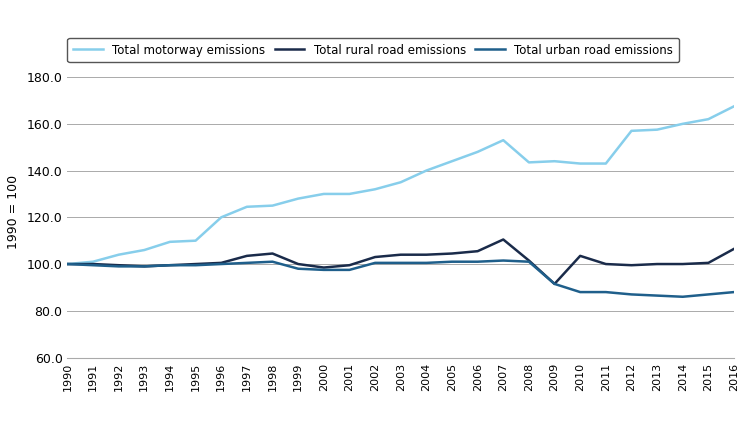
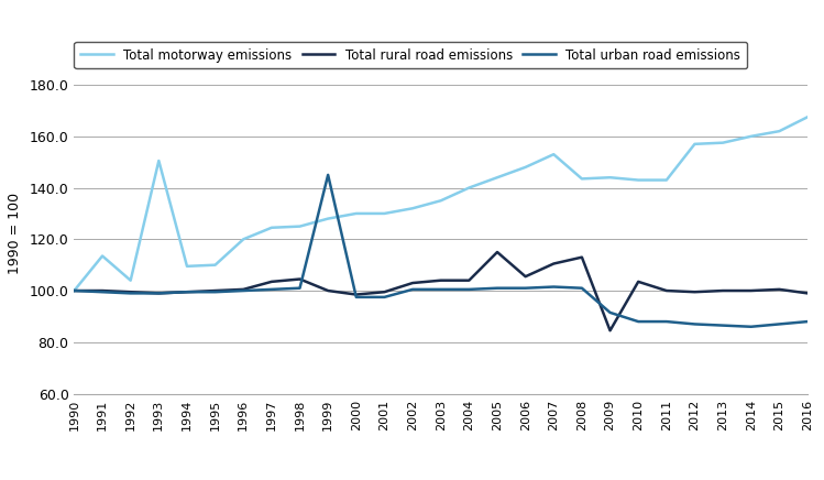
Total motorway emissions/1991: 101.0 -> 113.5
Total motorway emissions/1993: 106.0 -> 150.5
Total urban road emissions/1999: 98.0 -> 145.0
Total rural road emissions/2005: 104.5 -> 115.0
Total rural road emissions/2008: 101.5 -> 113.0
Total rural road emissions/2009: 91.5 -> 84.5
Total rural road emissions/2016: 106.5 -> 99.0
